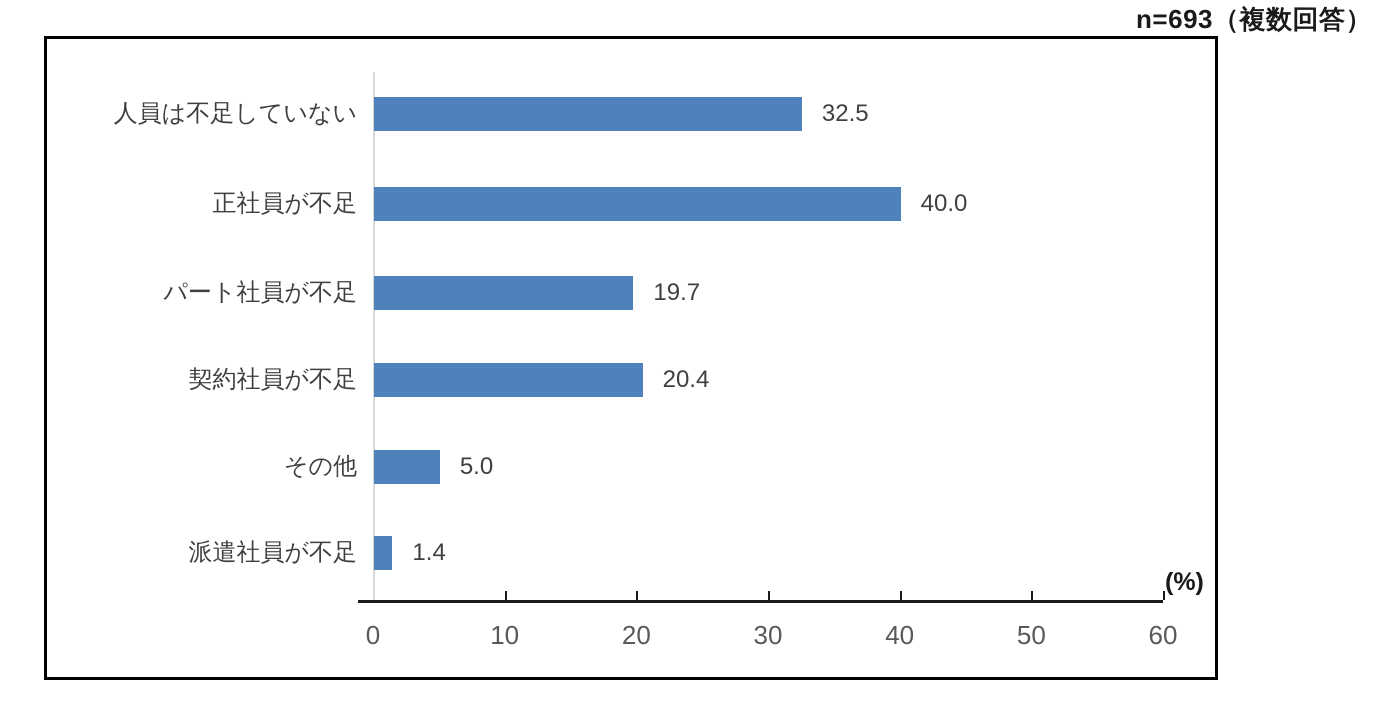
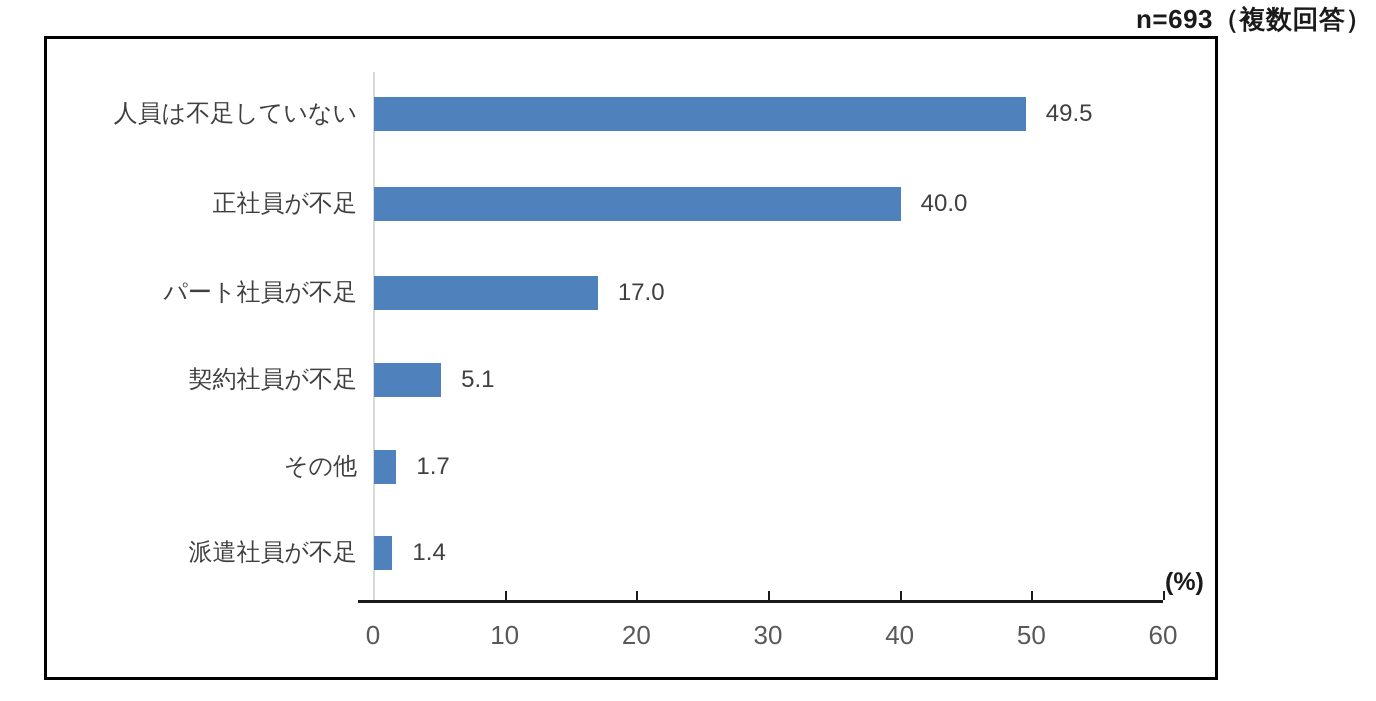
人員は不足していない: 32.5 -> 49.5
パート社員が不足: 19.7 -> 17.0
契約社員が不足: 20.4 -> 5.1
その他: 5.0 -> 1.7
